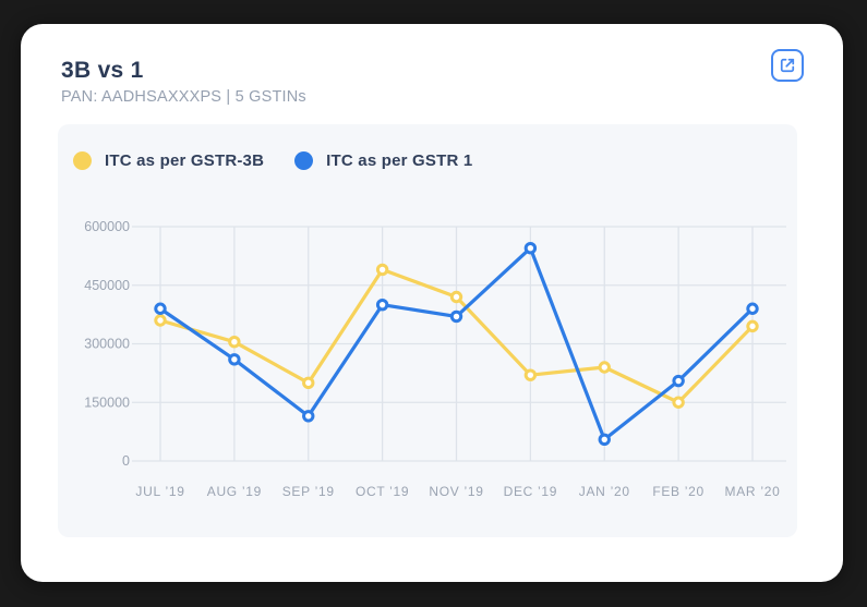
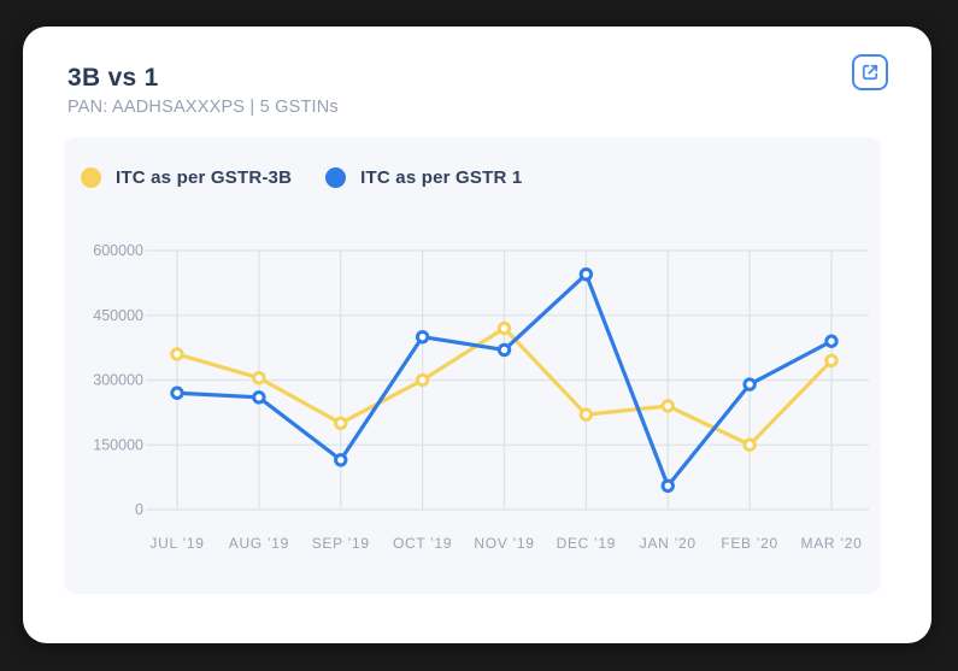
ITC as per GSTR 1/JUL ’19: 390000 -> 270000
ITC as per GSTR-3B/OCT ’19: 490000 -> 300000
ITC as per GSTR 1/FEB ’20: 200000 -> 290000
